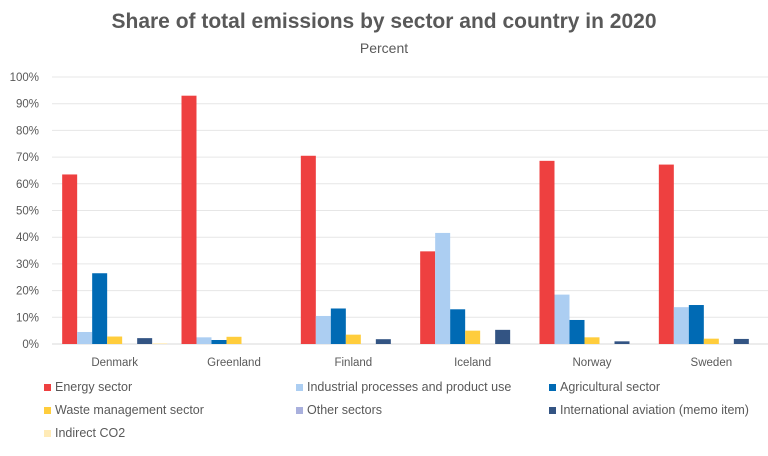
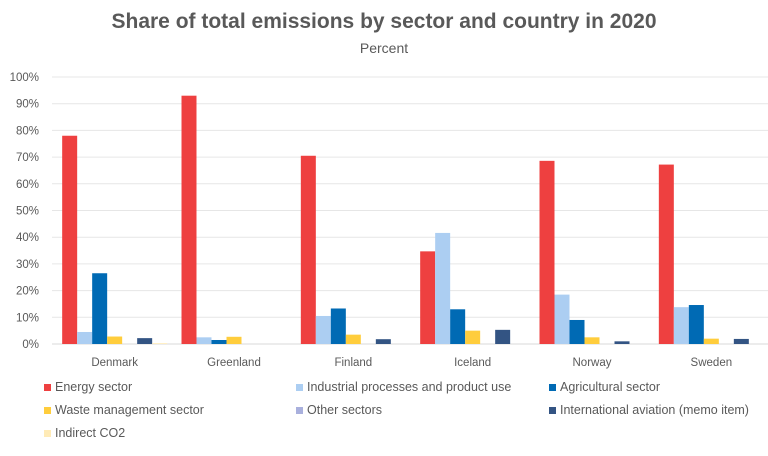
Energy sector/Denmark: 64% -> 78%
